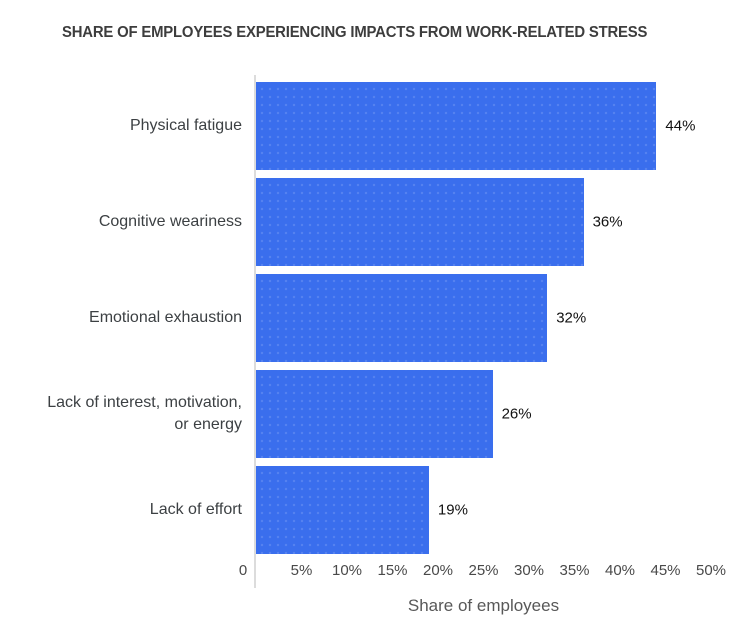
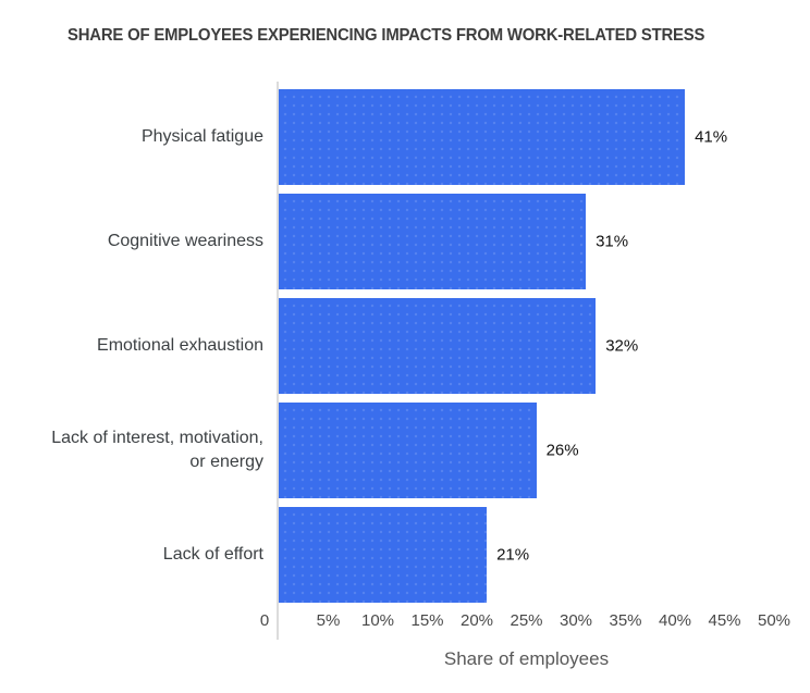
Physical fatigue: 44% -> 41%
Cognitive weariness: 36% -> 31%
Lack of effort: 19% -> 21%
